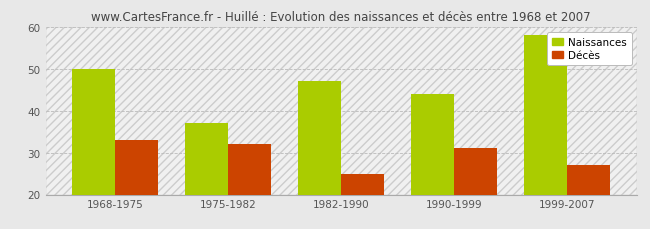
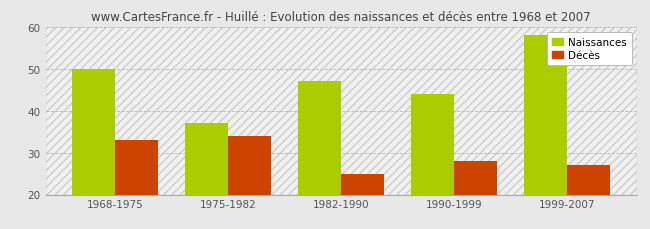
Décès/1975-1982: 32 -> 34
Décès/1990-1999: 31 -> 28
